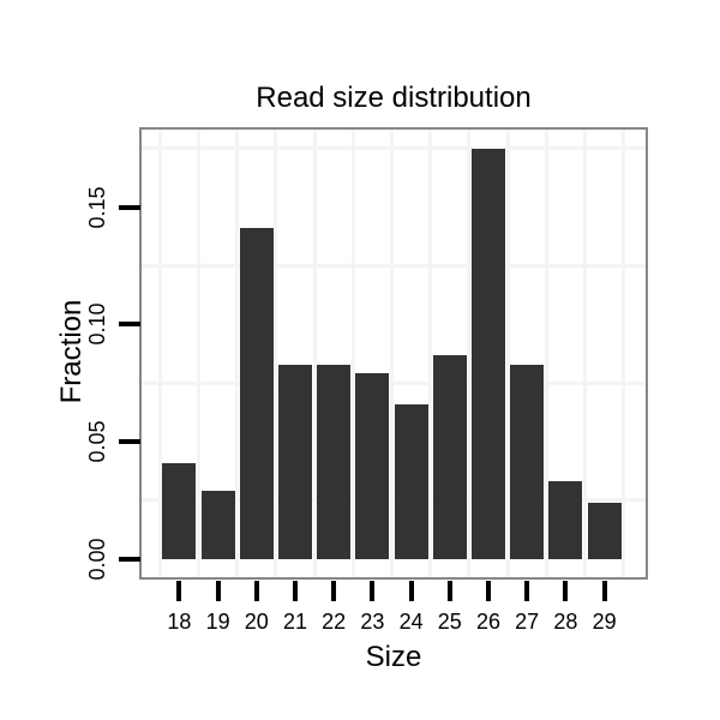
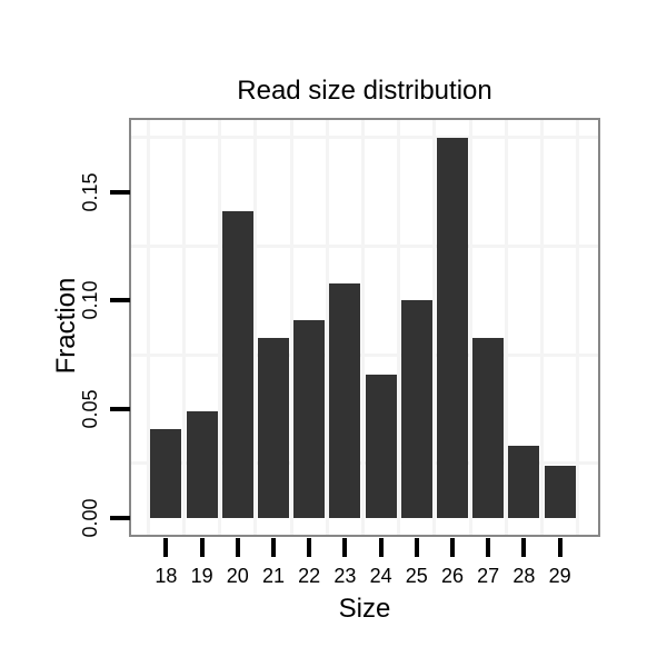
19: 0.029 -> 0.049
22: 0.083 -> 0.091
23: 0.079 -> 0.108
25: 0.087 -> 0.100
